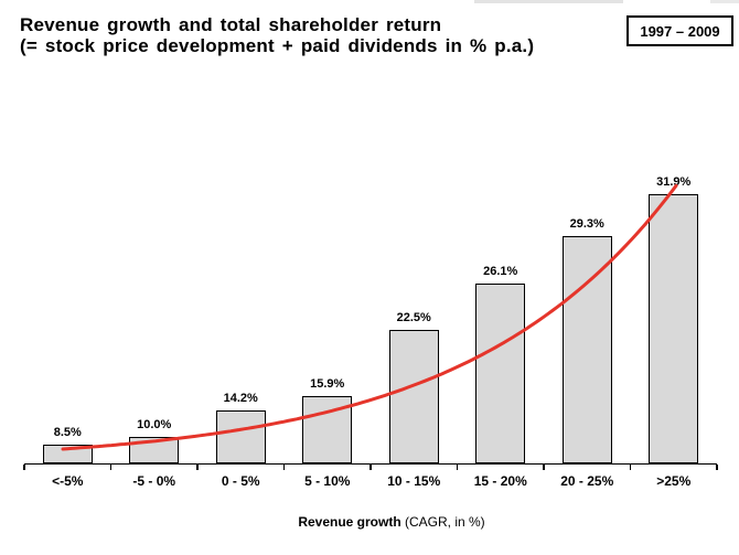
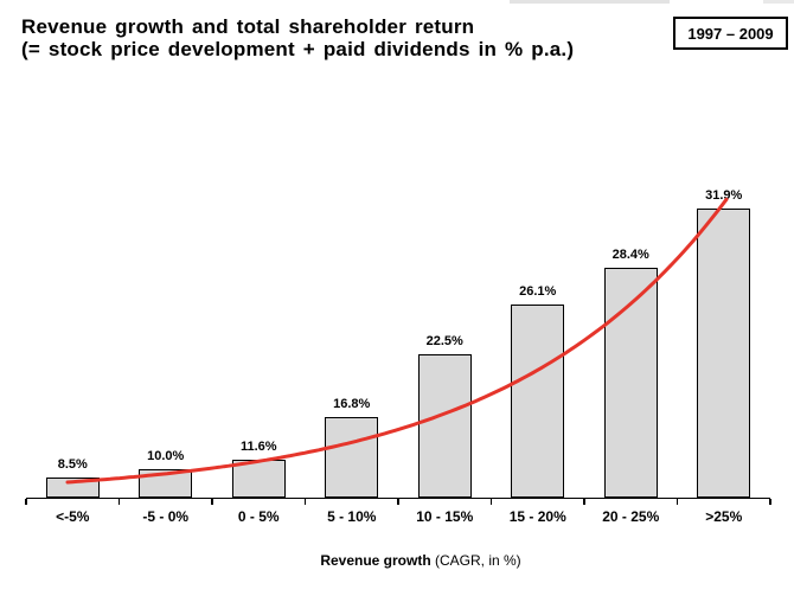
0 - 5%: 14.2% -> 11.6%
5 - 10%: 15.9% -> 16.8%
20 - 25%: 29.3% -> 28.4%
